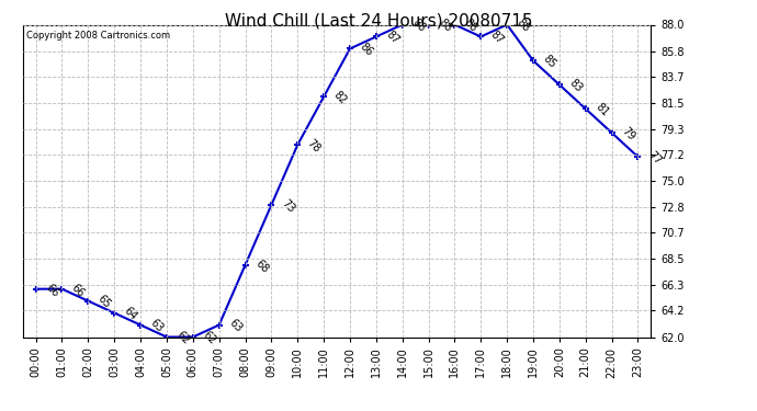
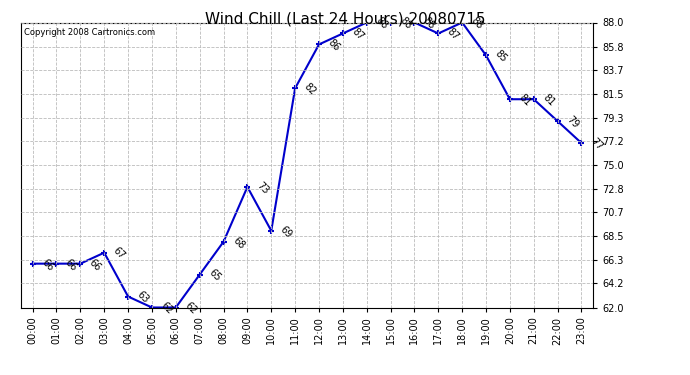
02:00: 65 -> 66
03:00: 64 -> 67
07:00: 63 -> 65
10:00: 78 -> 69
20:00: 83 -> 81
